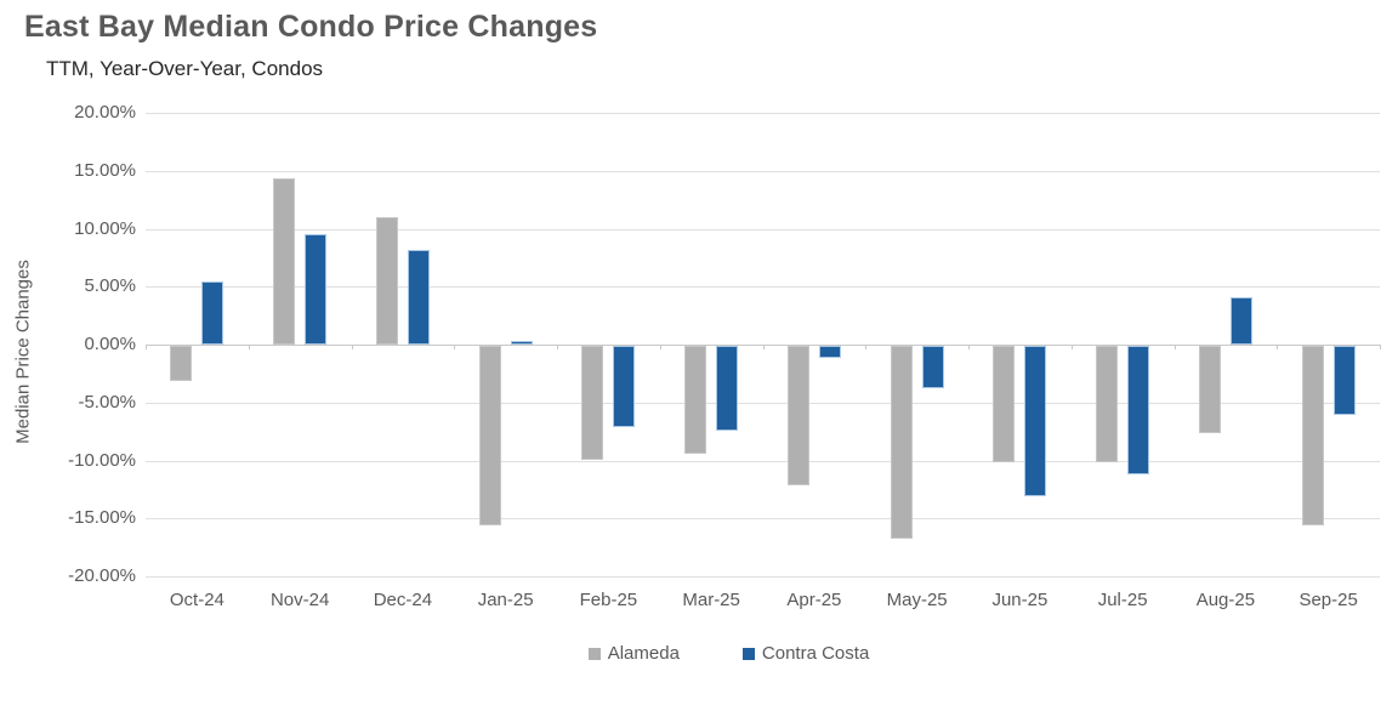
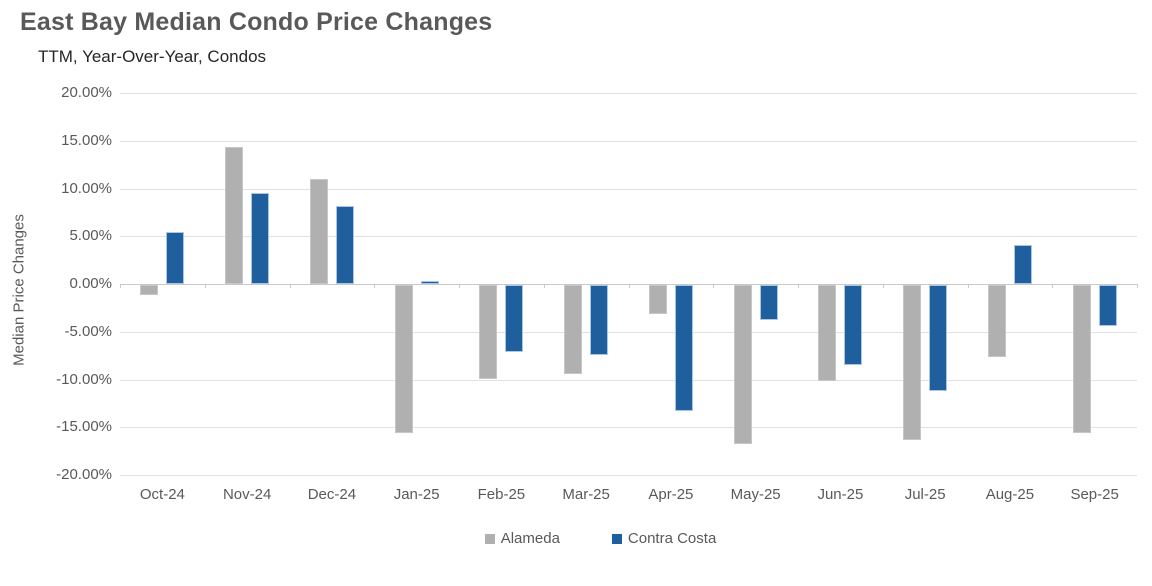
Alameda/Oct-24: -3% -> -1%
Alameda/Apr-25: -12% -> -3%
Contra Costa/Apr-25: -1% -> -13%
Contra Costa/Jun-25: -13% -> -8%
Alameda/Jul-25: -10% -> -16%
Contra Costa/Sep-25: -6% -> -4%
